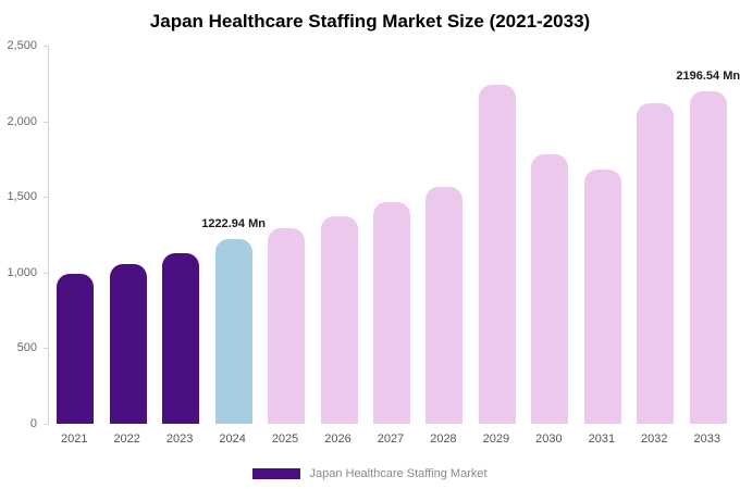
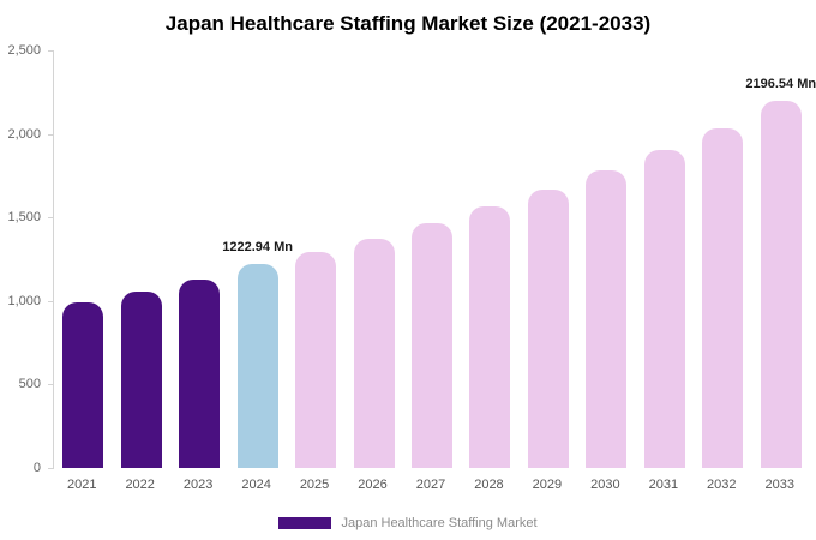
2029: 2240 -> 1670
2031: 1680 -> 1900
2032: 2120 -> 2030
